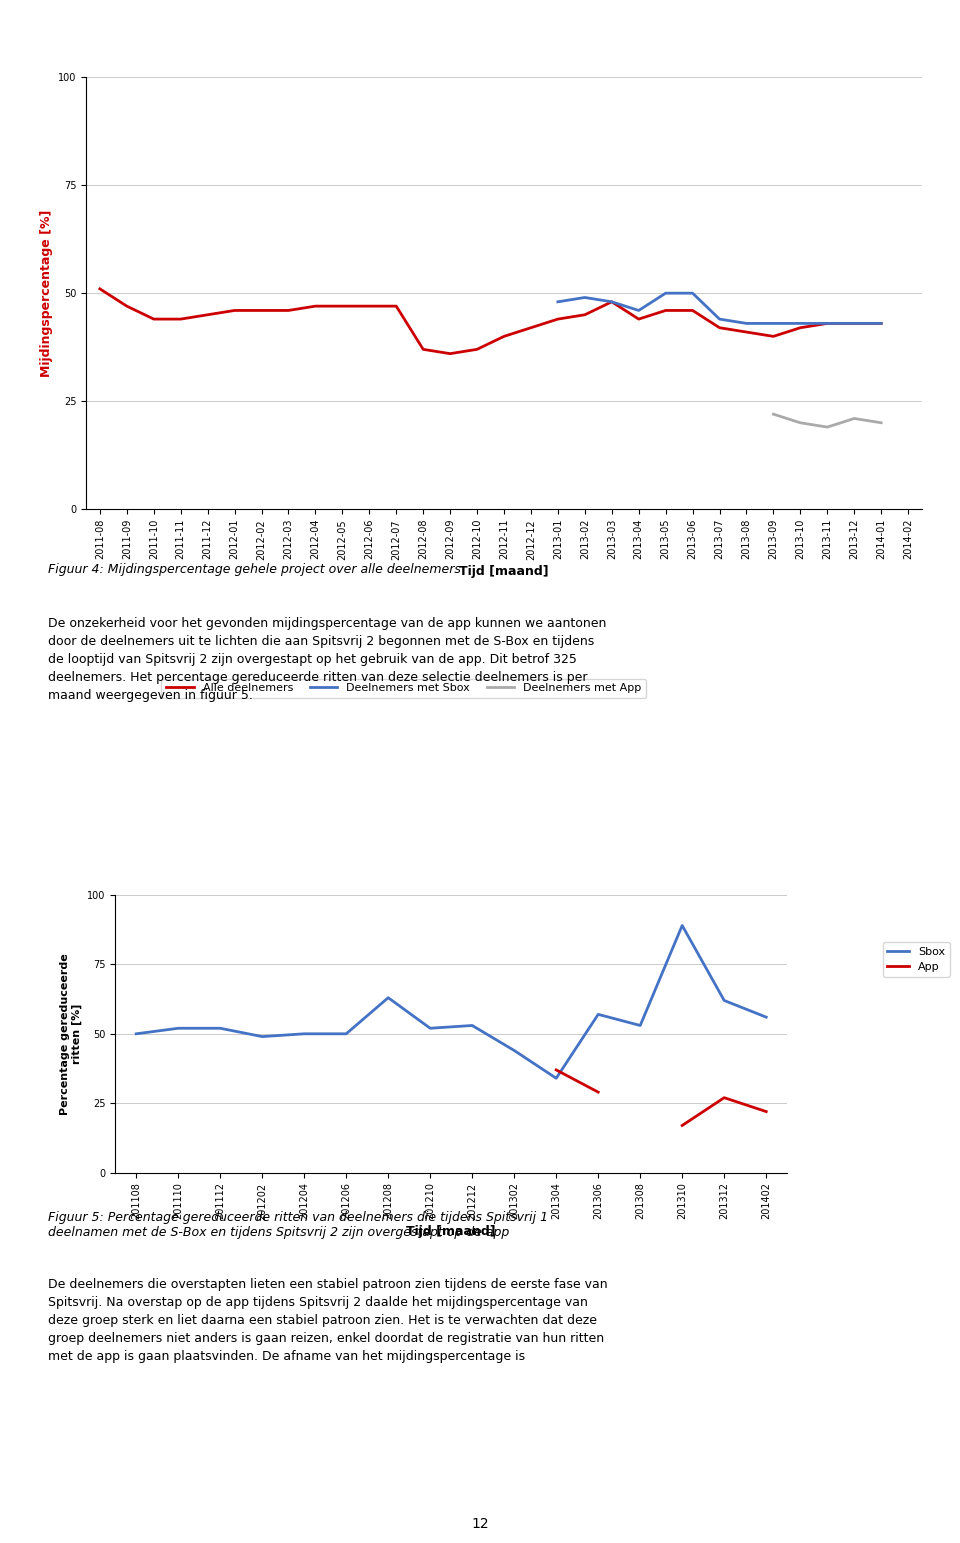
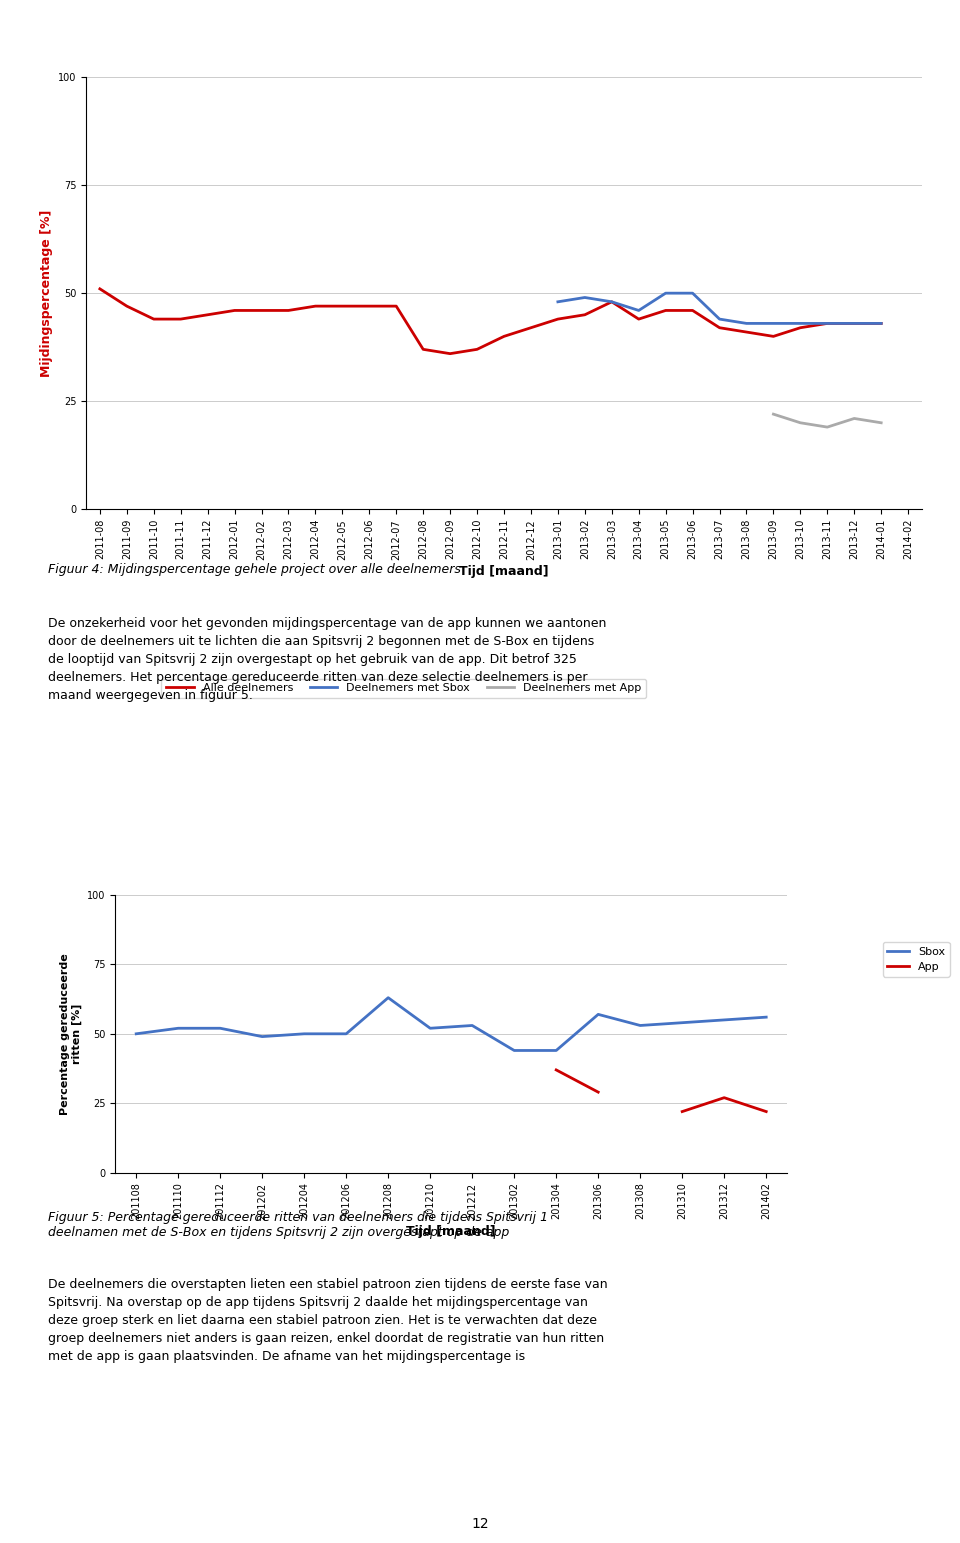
Sbox/201304: 34 -> 44
Sbox/201310: 89 -> 54
App/201310: 17 -> 22
Sbox/201312: 62 -> 55
